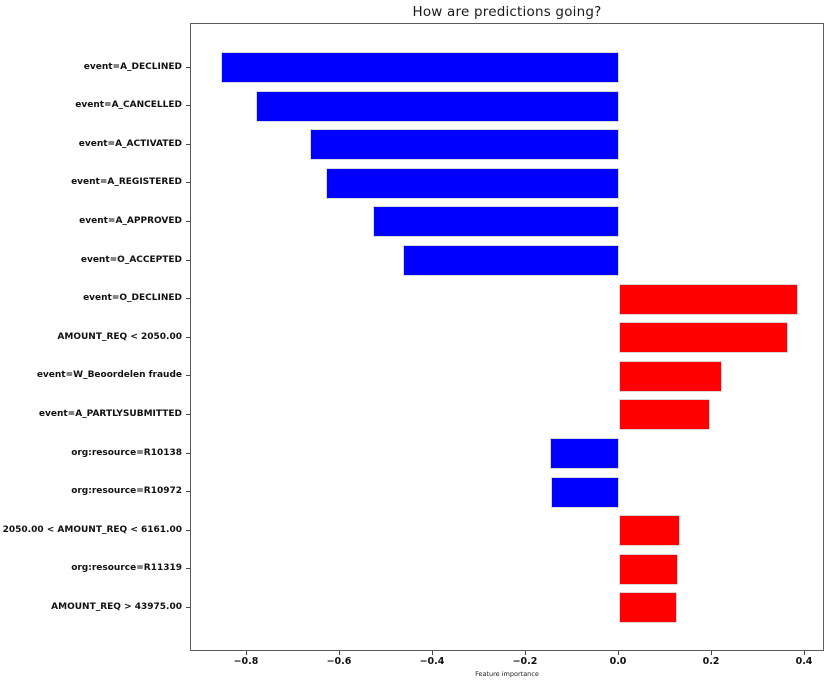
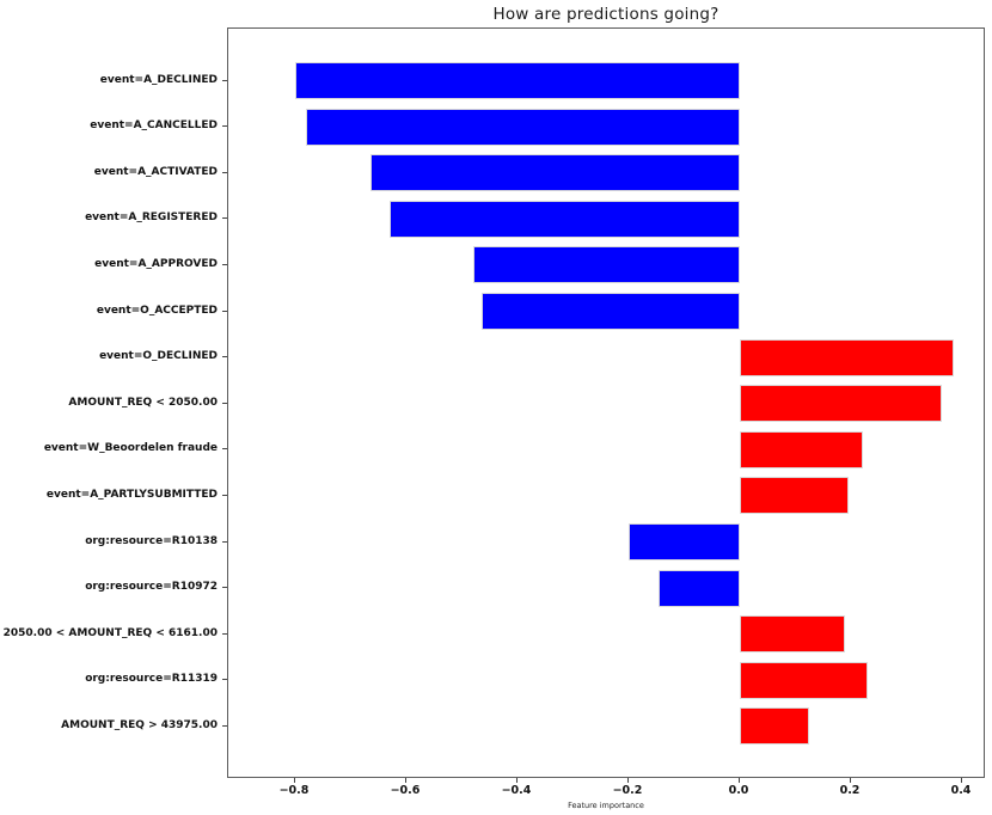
event=A_DECLINED: -0.86 -> -0.80
event=A_APPROVED: -0.53 -> -0.48
org:resource=R10138: -0.15 -> -0.20
2050.00 < AMOUNT_REQ < 6161.00: 0.13 -> 0.19
org:resource=R11319: 0.13 -> 0.23
